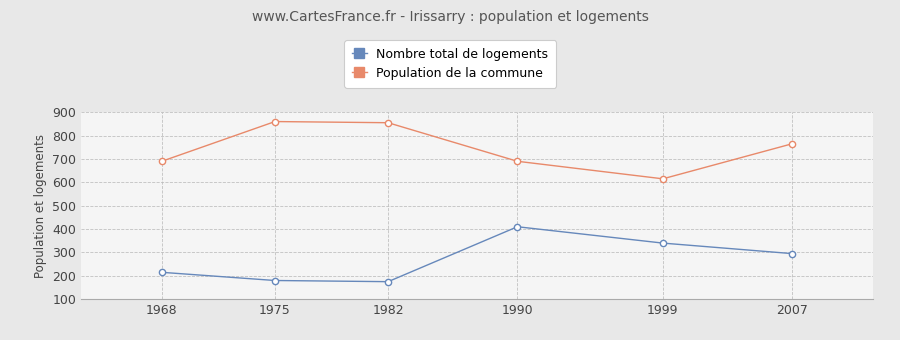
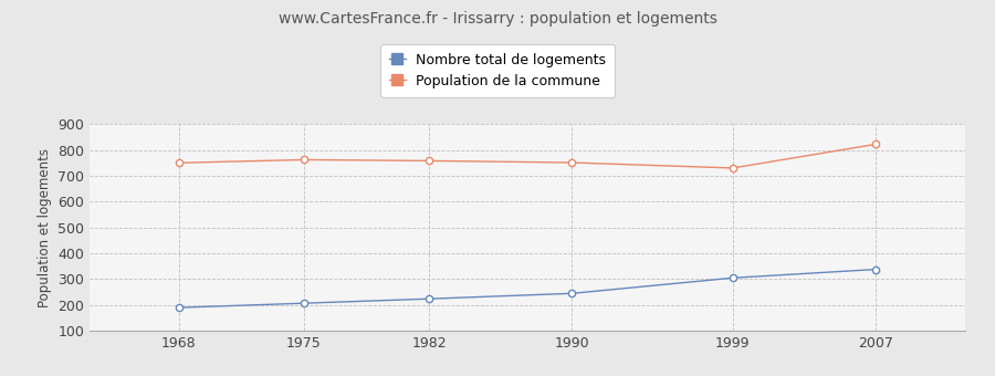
Nombre total de logements/1968: 215 -> 190
Population de la commune/1968: 690 -> 750
Nombre total de logements/1975: 180 -> 207
Population de la commune/1975: 860 -> 762
Nombre total de logements/1982: 175 -> 224
Population de la commune/1982: 855 -> 758
Nombre total de logements/1990: 410 -> 245
Population de la commune/1990: 690 -> 751
Nombre total de logements/1999: 340 -> 305
Population de la commune/1999: 615 -> 730
Nombre total de logements/2007: 295 -> 338
Population de la commune/2007: 765 -> 822
